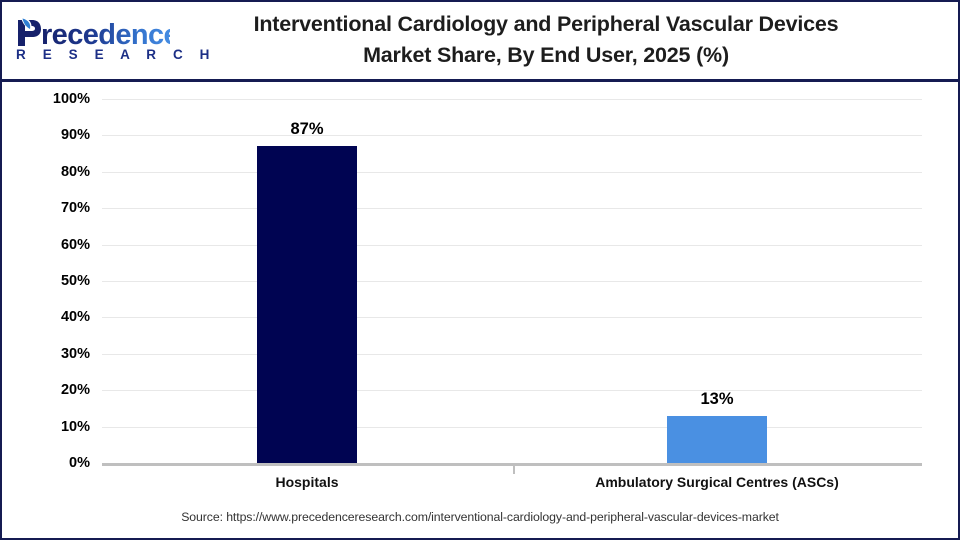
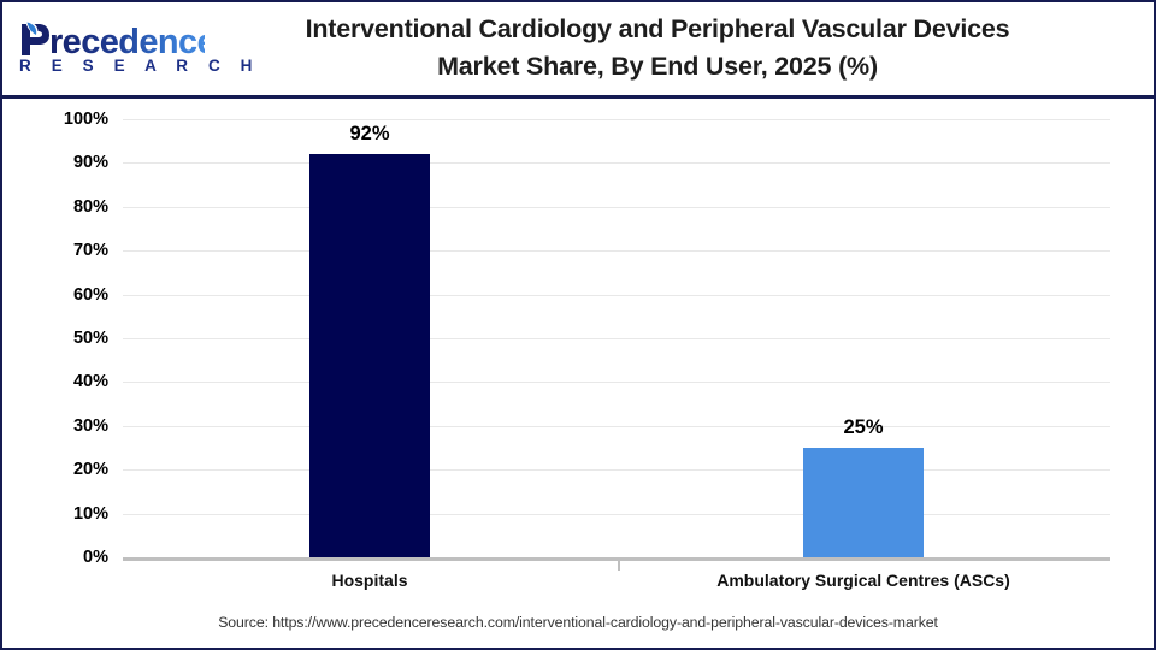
Hospitals: 87% -> 92%
Ambulatory Surgical Centres (ASCs): 13% -> 25%
